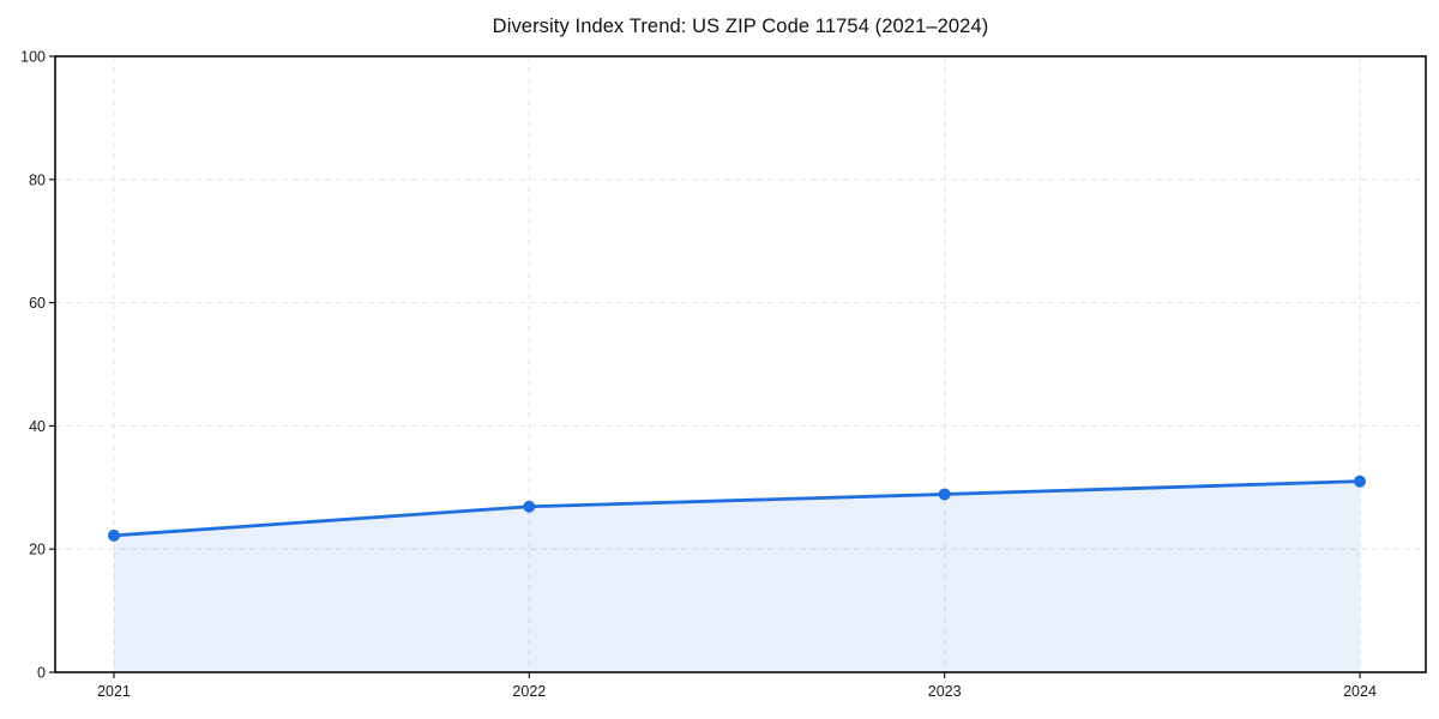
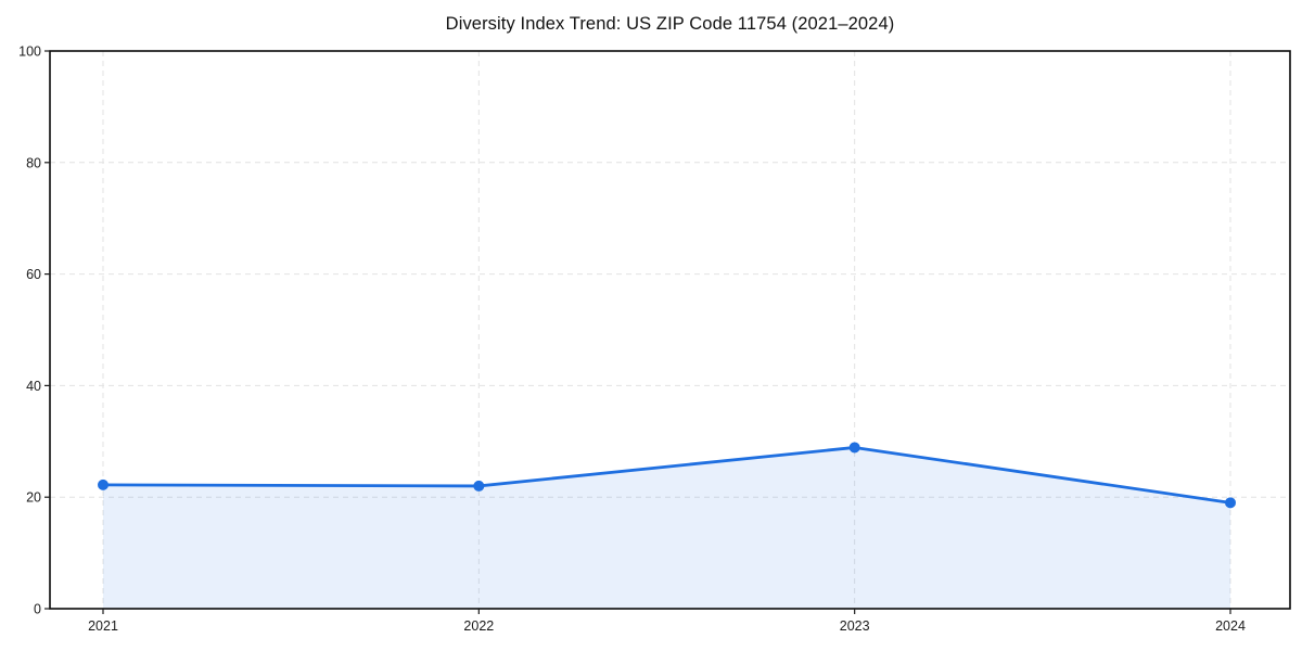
2022: 27 -> 22
2024: 31 -> 19
